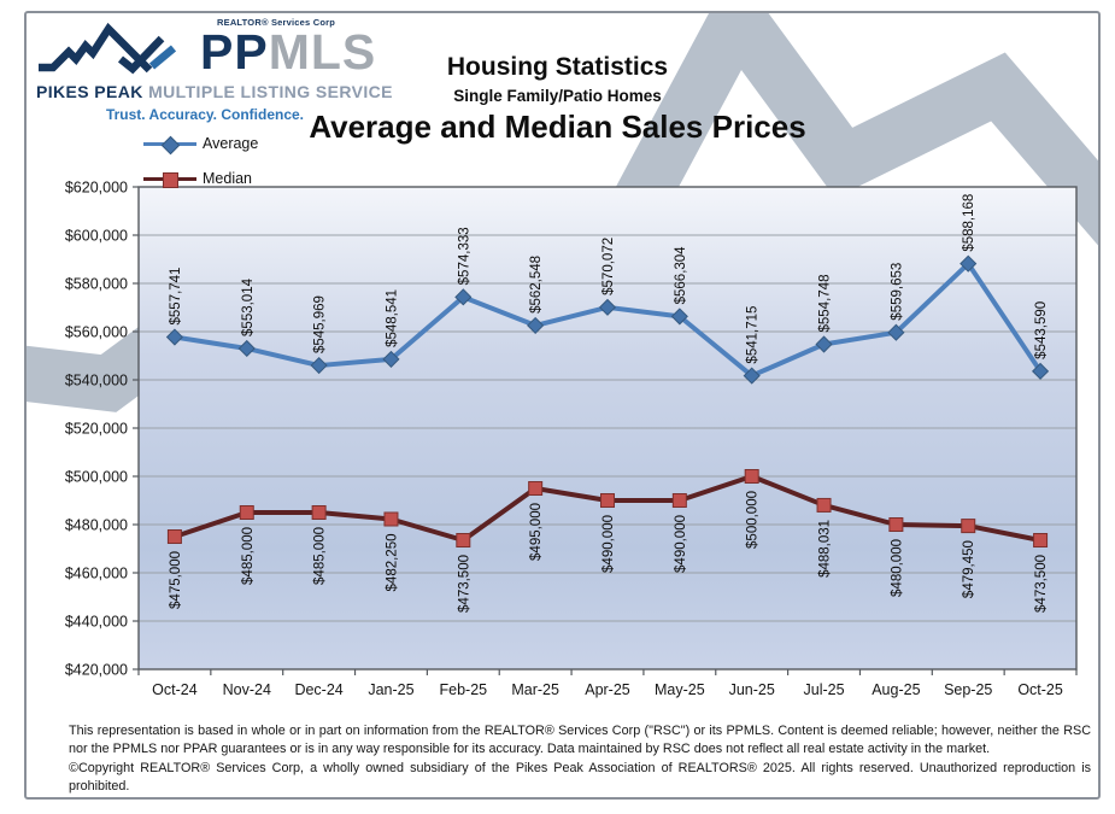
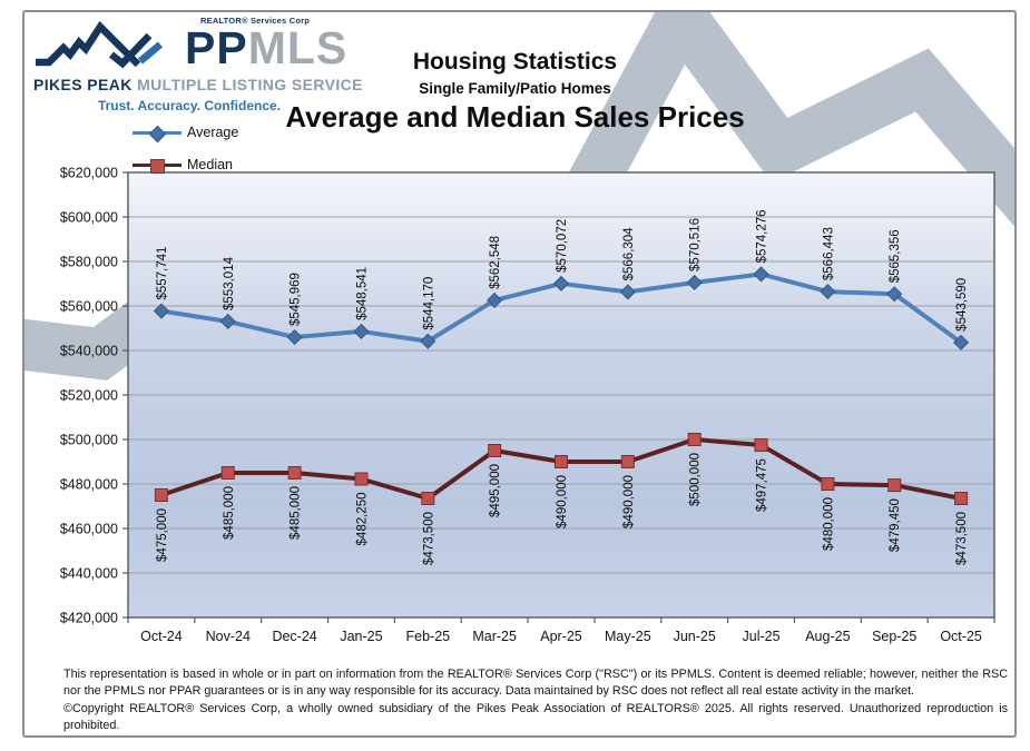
Average/Feb-25: $574,333 -> $544,170
Average/Jun-25: $541,715 -> $570,516
Average/Jul-25: $554,748 -> $574,276
Median/Jul-25: $488,031 -> $497,475
Average/Aug-25: $559,653 -> $566,443
Average/Sep-25: $588,168 -> $565,356
